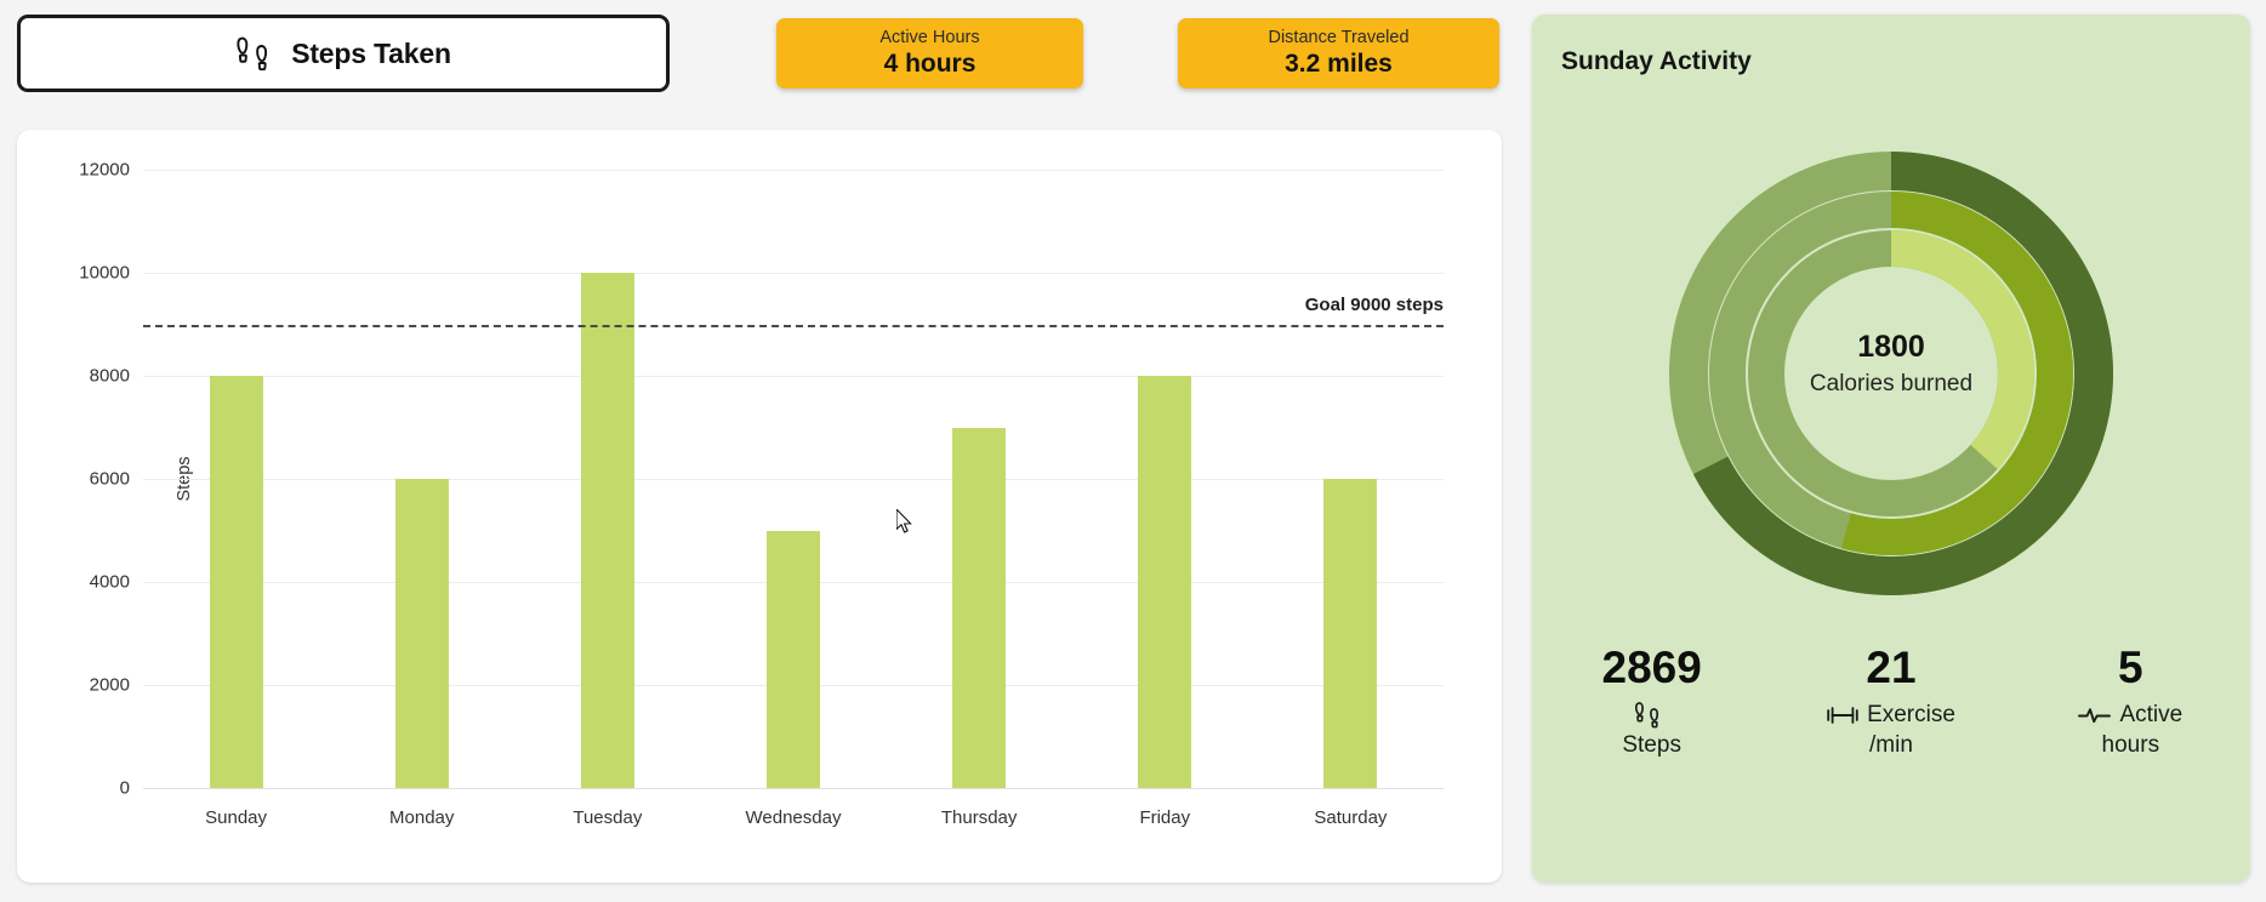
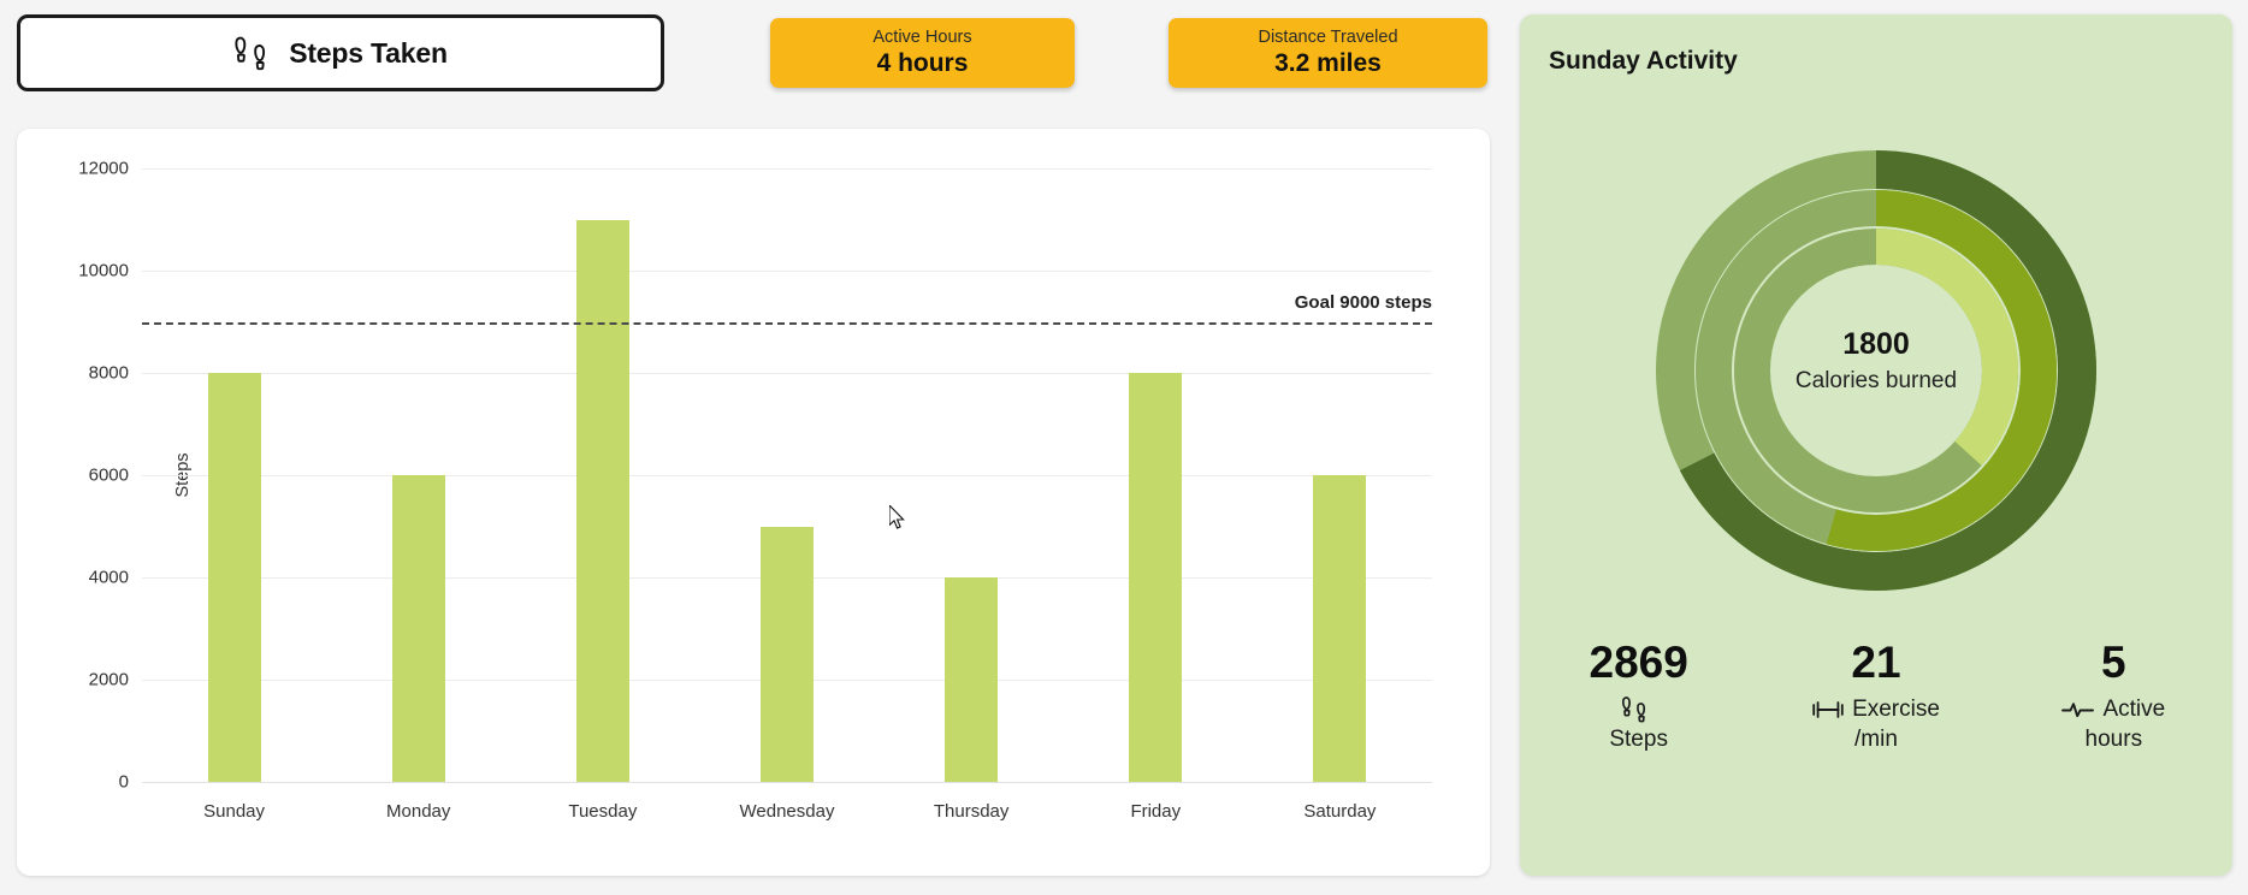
Tuesday: 10000 -> 11000
Thursday: 7000 -> 4000
